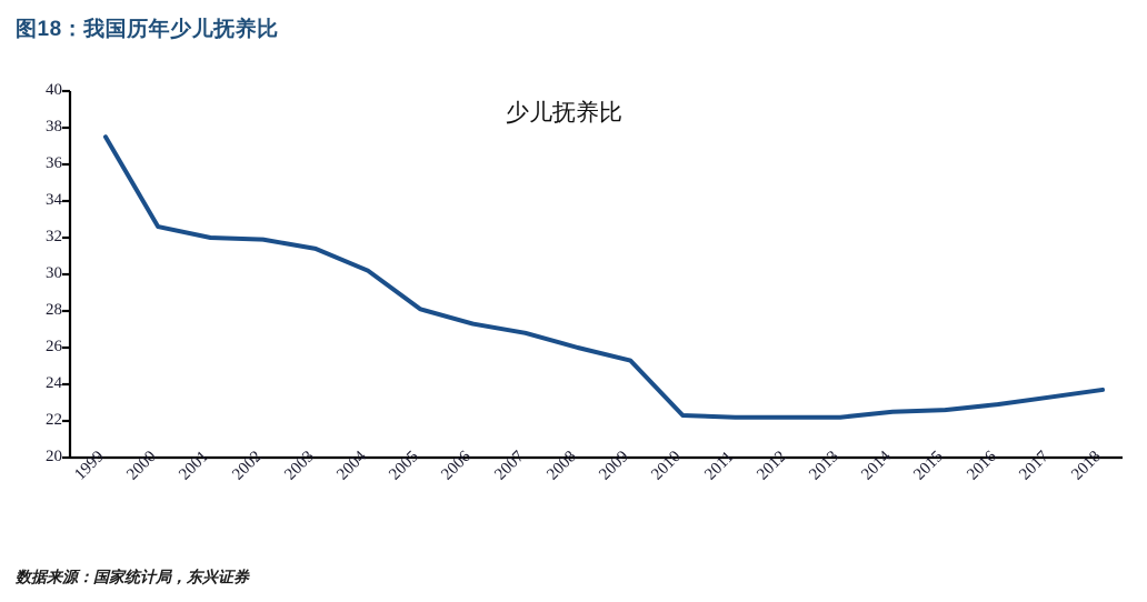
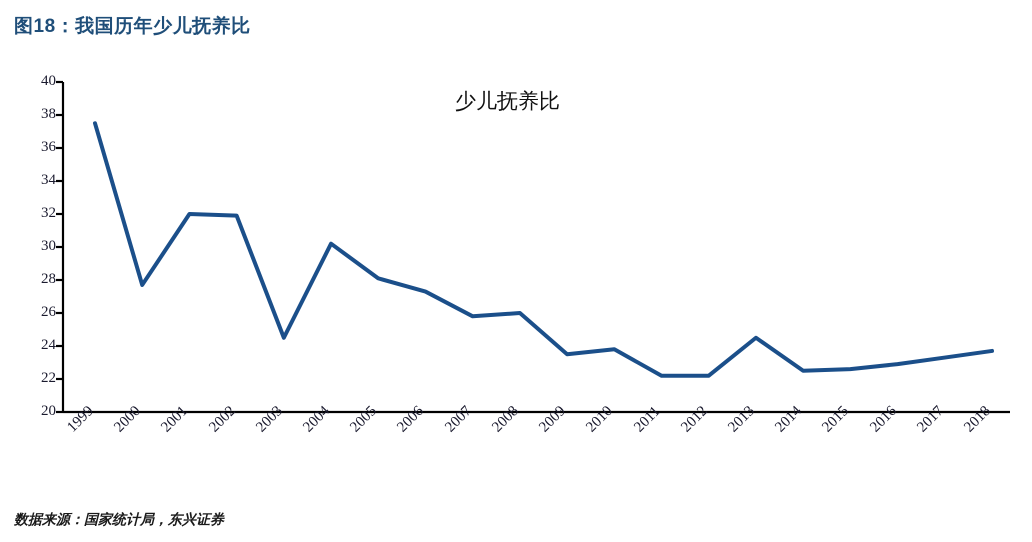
2000: 32.6 -> 27.7
2003: 31.4 -> 24.5
2007: 26.8 -> 25.8
2009: 25.3 -> 23.5
2010: 22.3 -> 23.8
2013: 22.2 -> 24.5
